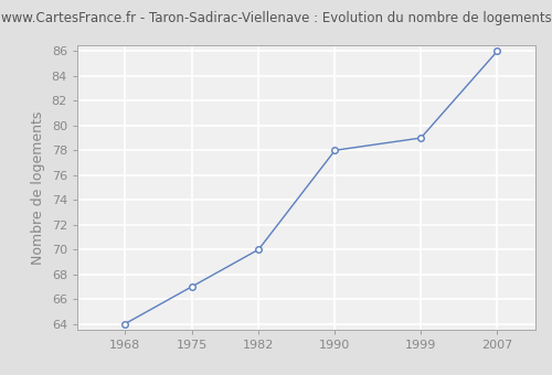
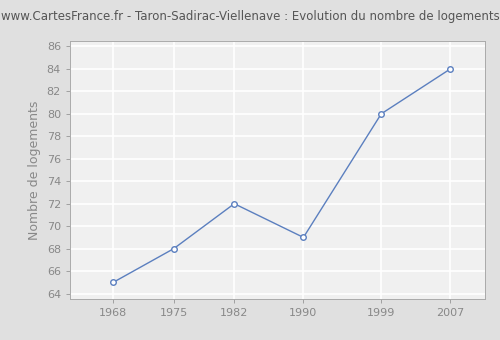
1968: 64 -> 65
1975: 67 -> 68
1982: 70 -> 72
1990: 78 -> 69
1999: 79 -> 80
2007: 86 -> 84
